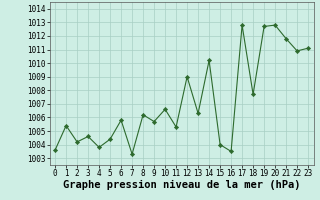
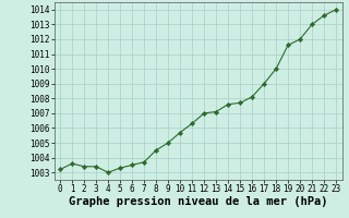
0: 1003.6 -> 1003.2
1: 1005.4 -> 1003.6
2: 1004.2 -> 1003.4
3: 1004.6 -> 1003.4
4: 1003.8 -> 1003.0
5: 1004.4 -> 1003.3
6: 1005.8 -> 1003.5
7: 1003.3 -> 1003.7
8: 1006.2 -> 1004.5
9: 1005.7 -> 1005.0
10: 1006.6 -> 1005.7
11: 1005.3 -> 1006.3
12: 1009.0 -> 1007.0
13: 1006.3 -> 1007.1
14: 1010.2 -> 1007.6
15: 1004.0 -> 1007.7
16: 1003.5 -> 1008.1
17: 1012.8 -> 1009.0
18: 1007.7 -> 1010.0
19: 1012.7 -> 1011.6
20: 1012.8 -> 1012.0
21: 1011.8 -> 1013.0
22: 1010.9 -> 1013.6
23: 1011.1 -> 1014.0
